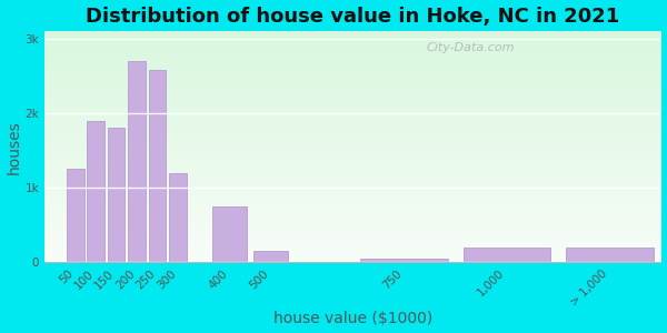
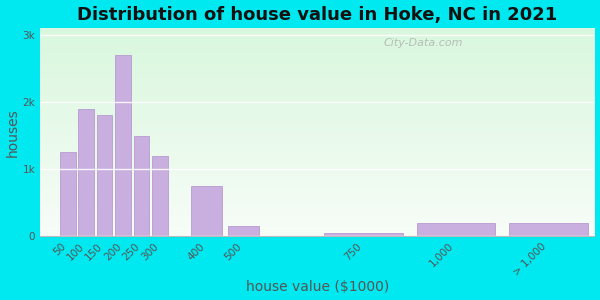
250: 2.58k -> 1.50k
